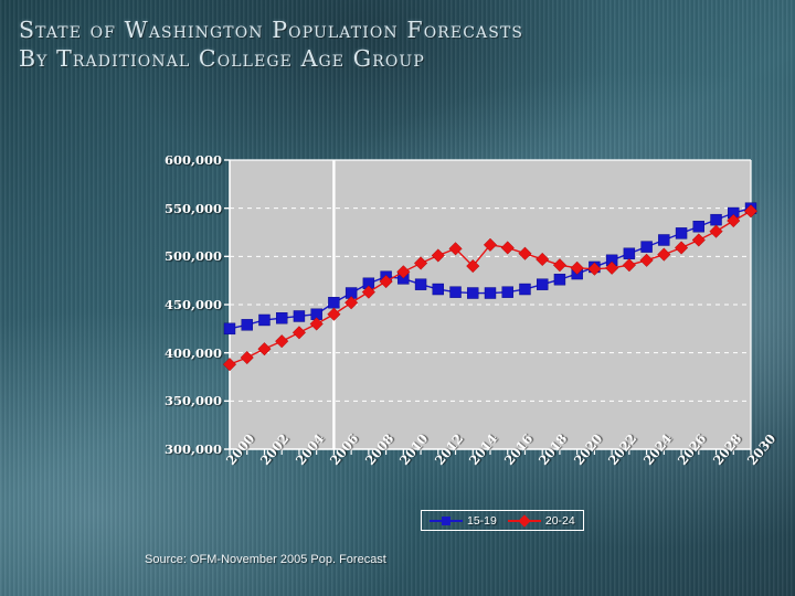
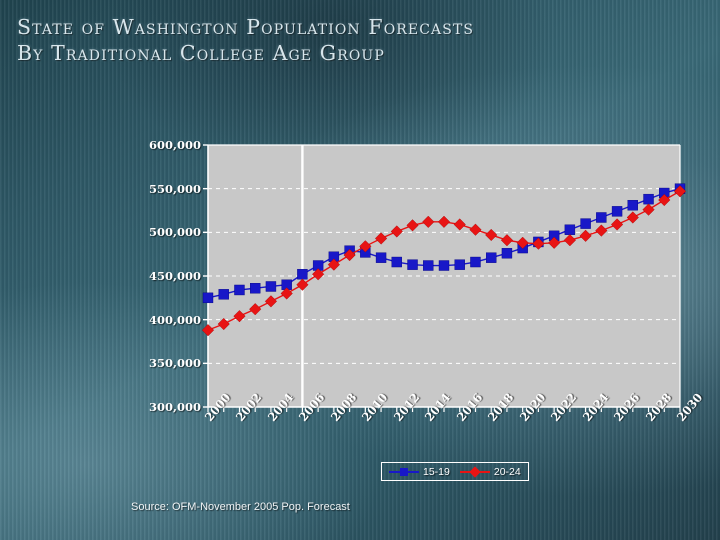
20-24/2014: 490000 -> 510000
